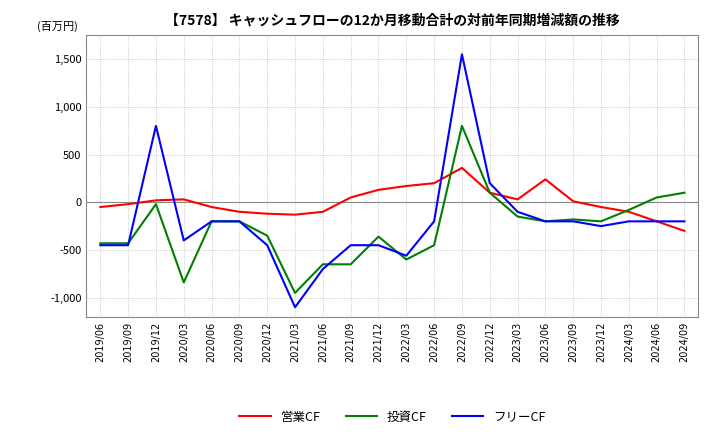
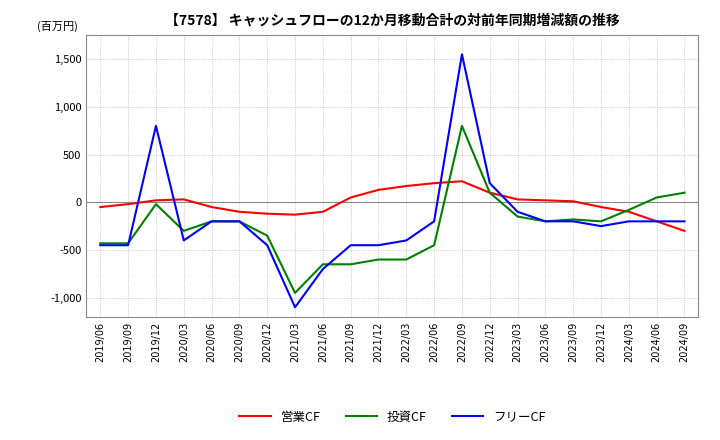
投資CF/2020/03: -840 -> -300
投資CF/2021/12: -360 -> -600
フリーCF/2022/03: -560 -> -400
営業CF/2022/09: 360 -> 220
営業CF/2023/06: 240 -> 20
